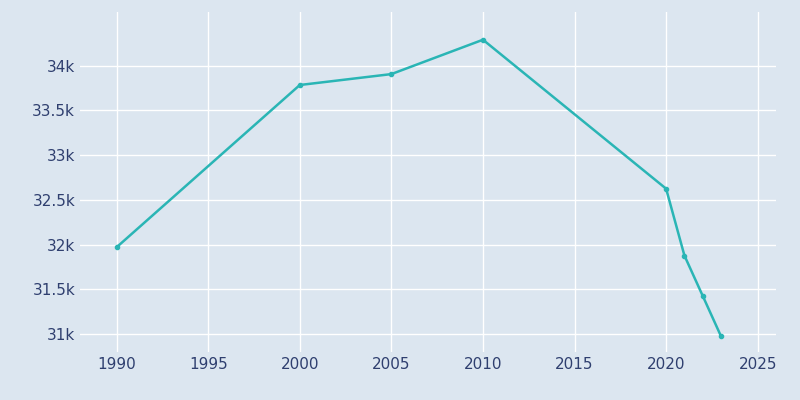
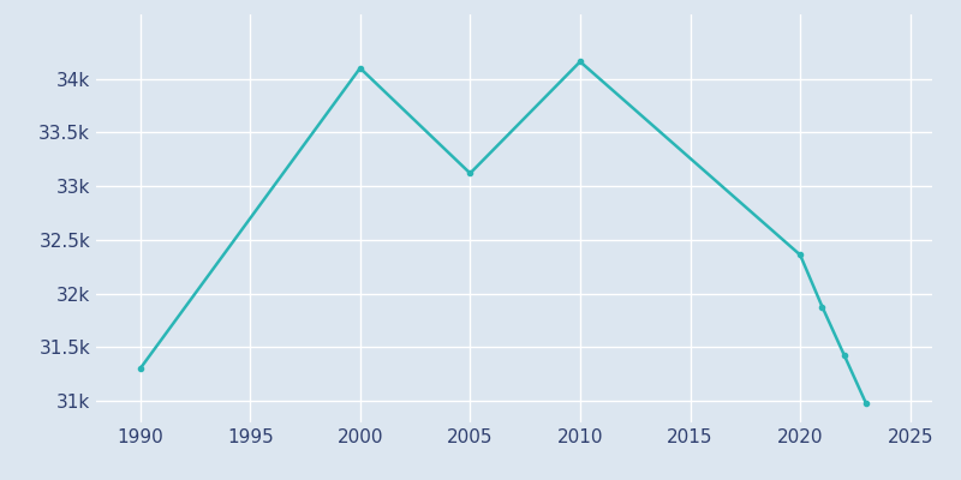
1990: 31.97k -> 31.30k
2000: 33.78k -> 34.10k
2005: 33.91k -> 33.12k
2010: 34.29k -> 34.16k
2020: 32.62k -> 32.36k
